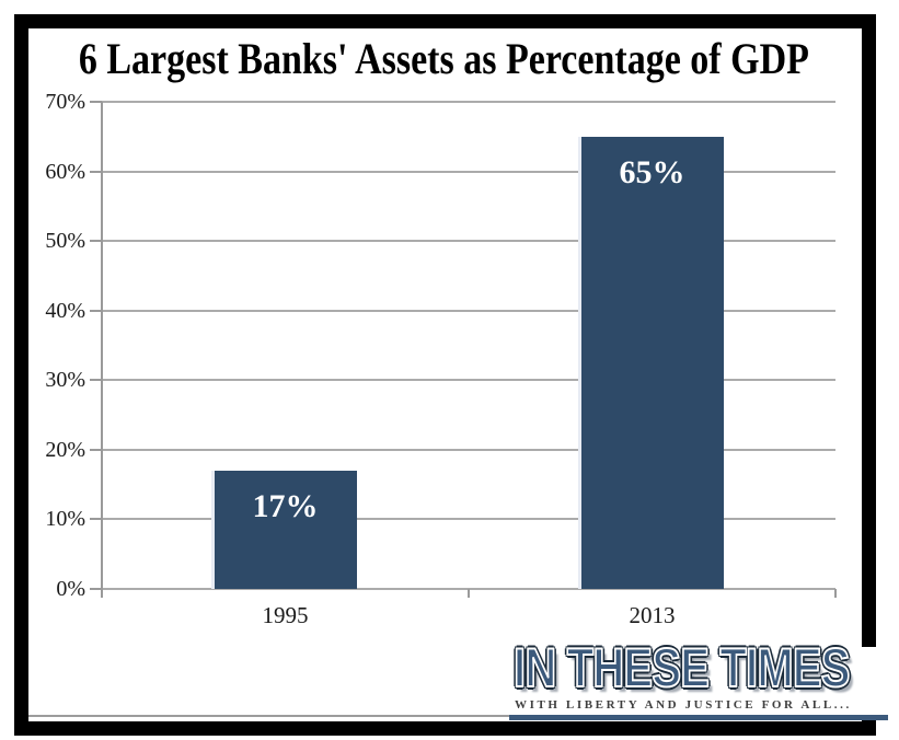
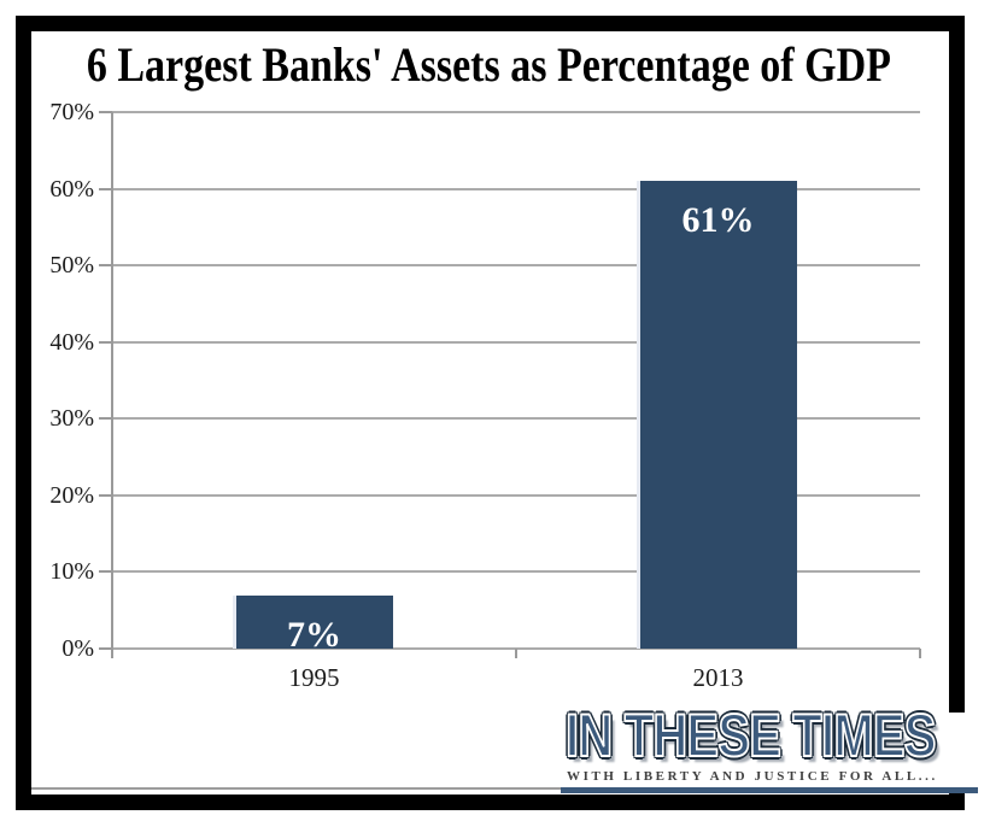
1995: 17% -> 7%
2013: 65% -> 61%
